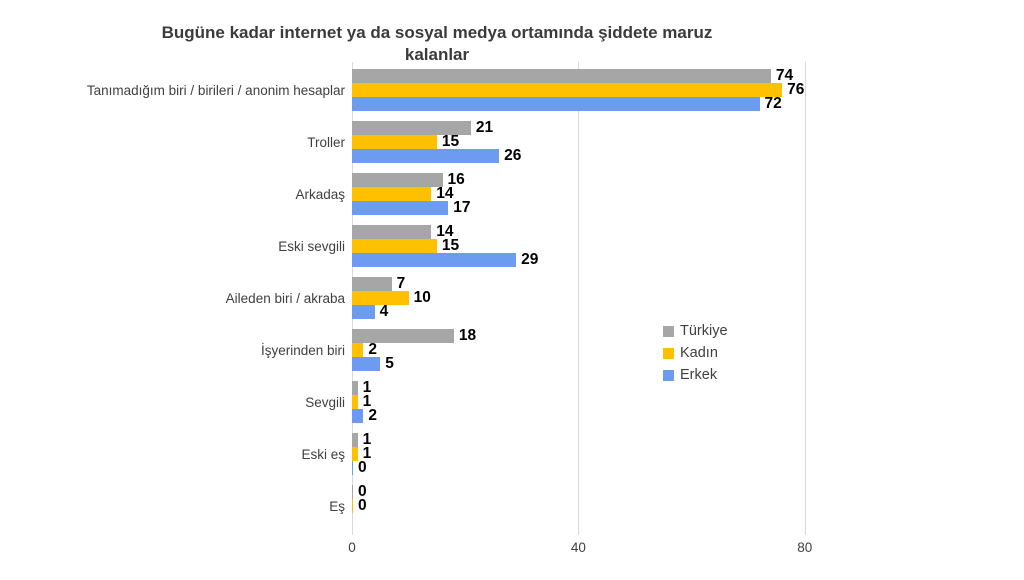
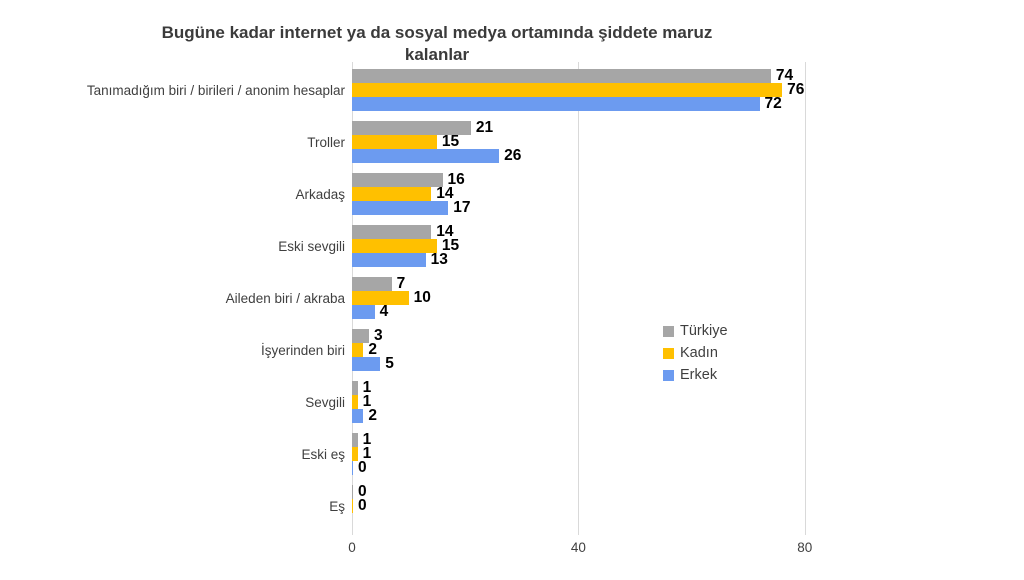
Erkek/Eski sevgili: 29 -> 13
Türkiye/İşyerinden biri: 18 -> 3
